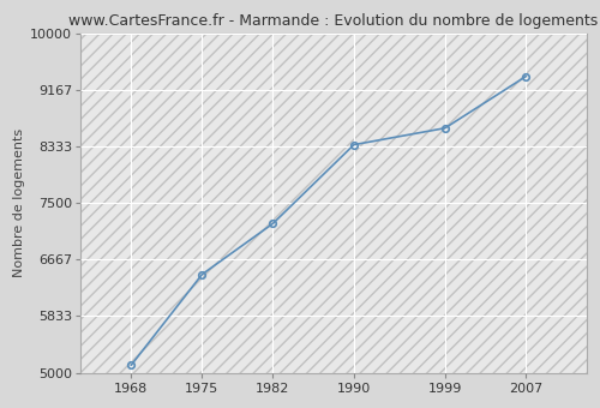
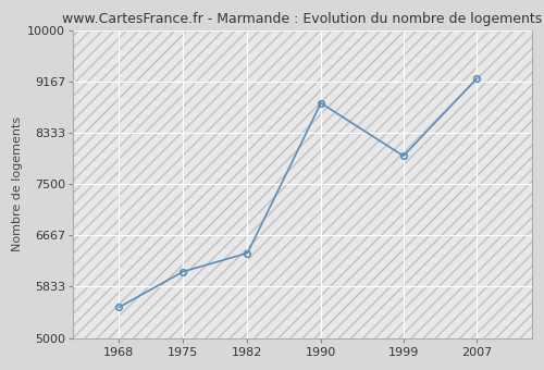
1968: 5110 -> 5500
1975: 6450 -> 6080
1982: 7200 -> 6380
1990: 8360 -> 8820
1999: 8610 -> 7960
2007: 9370 -> 9220
